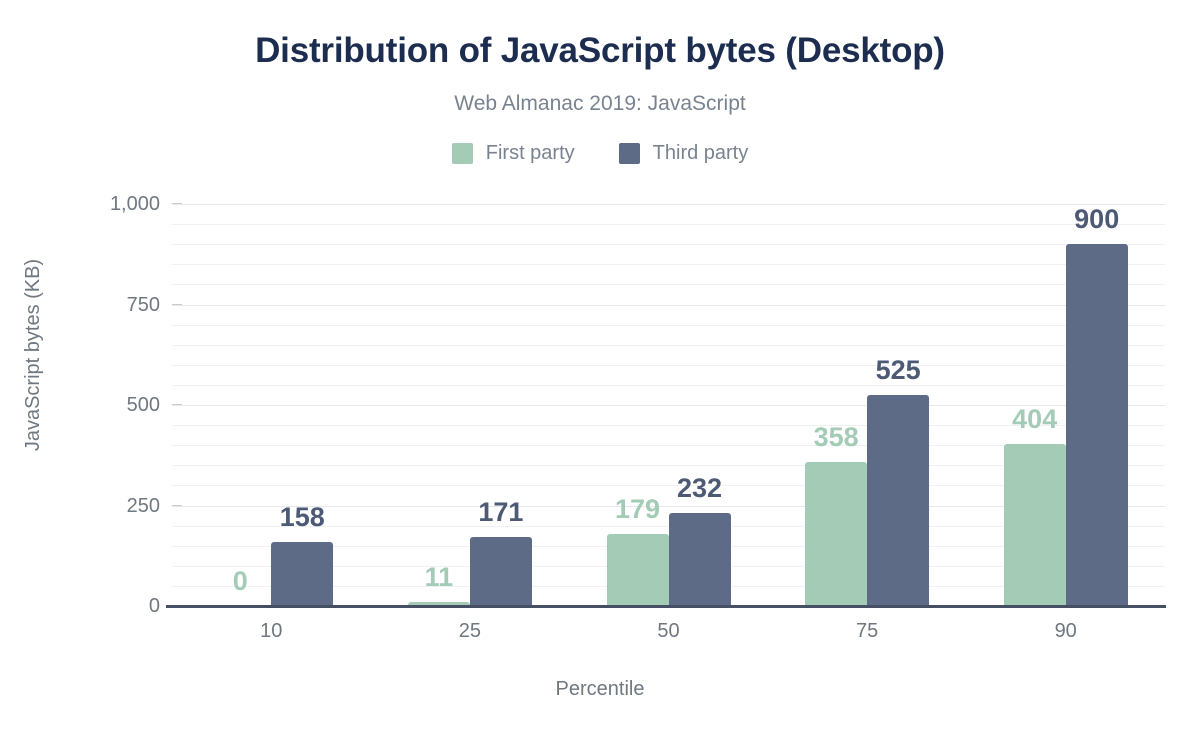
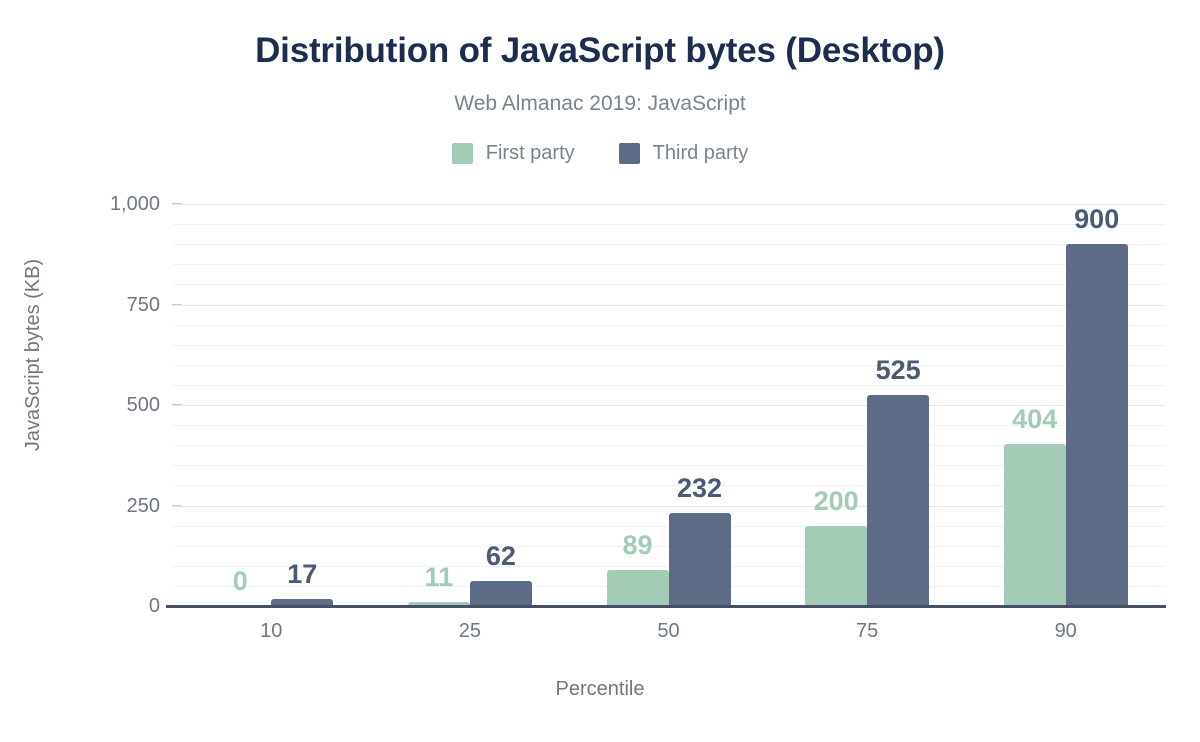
Third party/10: 158 -> 17
Third party/25: 171 -> 62
First party/50: 179 -> 89
First party/75: 358 -> 200
